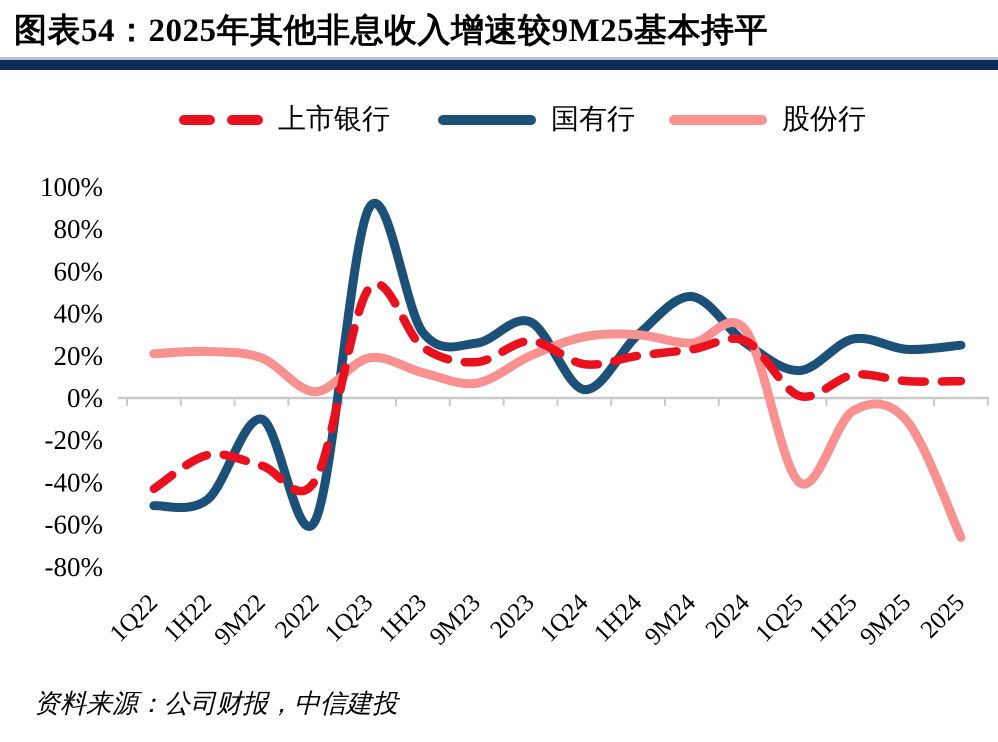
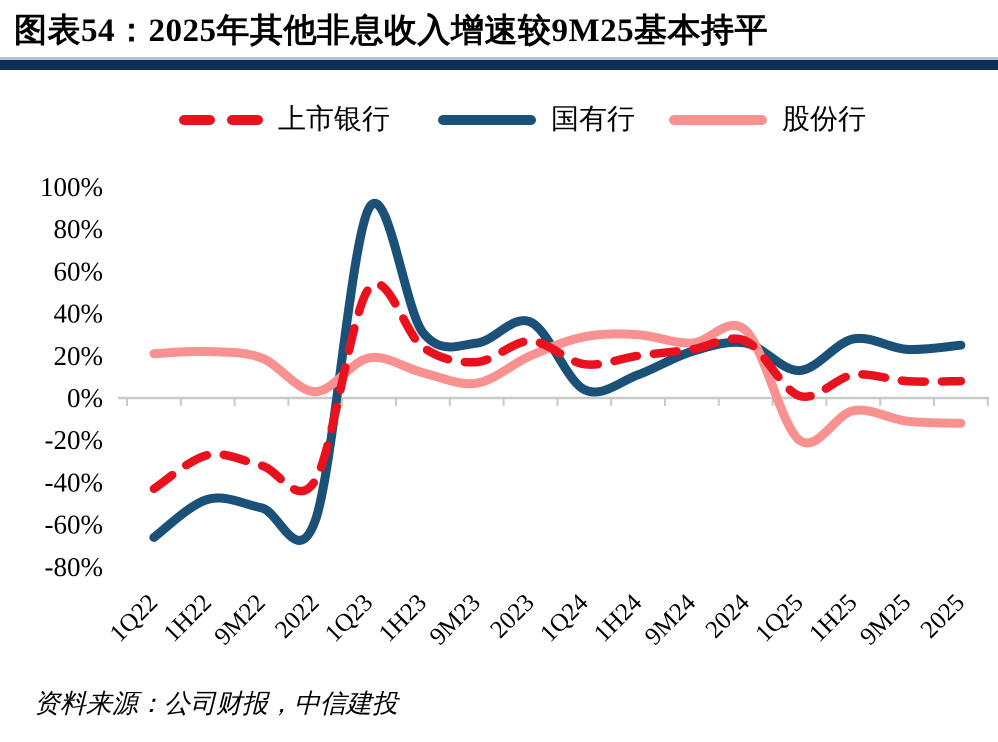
国有行/1Q22: -51% -> -66%
国有行/9M22: -10% -> -52%
国有行/1H24: 30% -> 11%
国有行/9M24: 48% -> 22%
股份行/1Q25: -40% -> -20%
股份行/2025: -66% -> -12%
